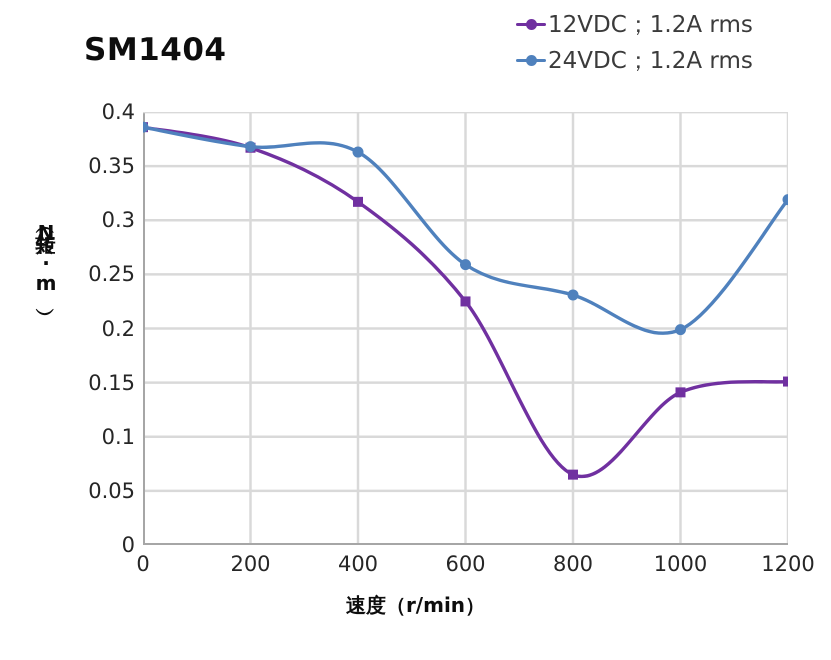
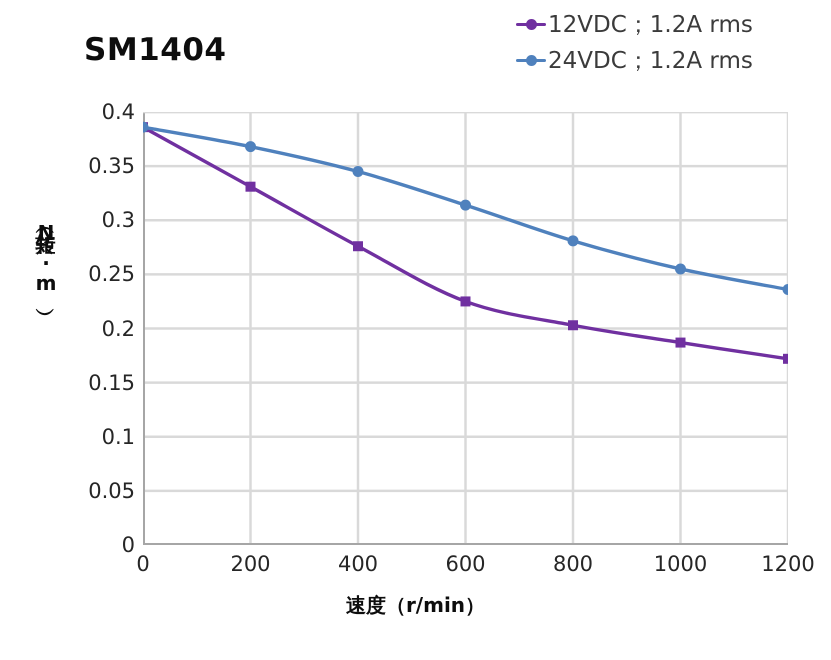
12VDC；1.2A rms/200: 0.367 -> 0.331
12VDC；1.2A rms/400: 0.317 -> 0.276
24VDC；1.2A rms/400: 0.363 -> 0.345
24VDC；1.2A rms/600: 0.259 -> 0.314
12VDC；1.2A rms/800: 0.065 -> 0.203
24VDC；1.2A rms/800: 0.231 -> 0.281
12VDC；1.2A rms/1000: 0.141 -> 0.187
24VDC；1.2A rms/1000: 0.199 -> 0.255
12VDC；1.2A rms/1200: 0.151 -> 0.172
24VDC；1.2A rms/1200: 0.319 -> 0.236
